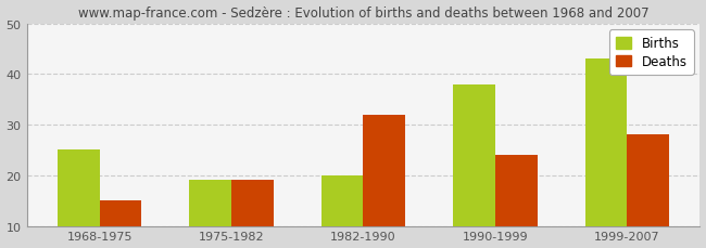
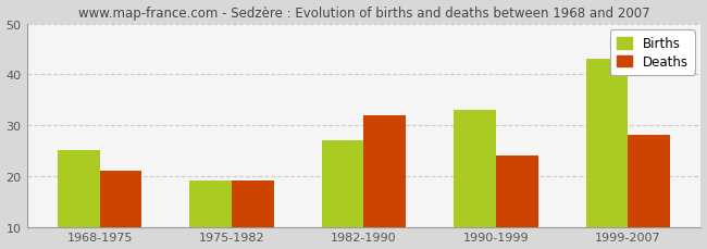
Deaths/1968-1975: 15 -> 21
Births/1982-1990: 20 -> 27
Births/1990-1999: 38 -> 33
